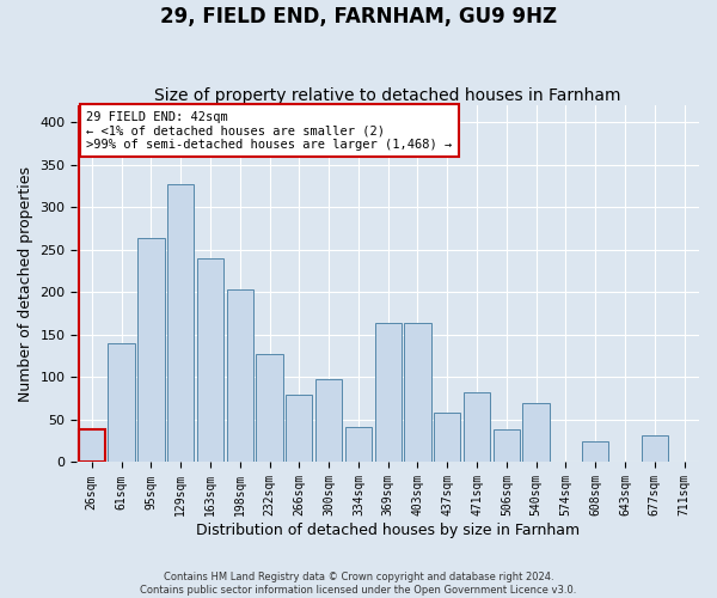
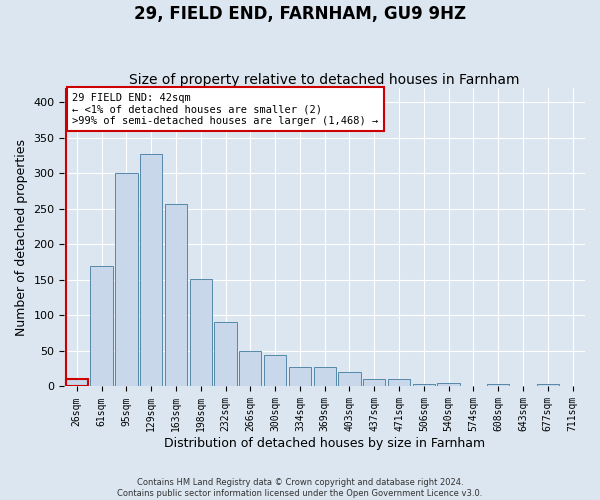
26sqm: 38 -> 11
61sqm: 140 -> 170
95sqm: 264 -> 300
163sqm: 240 -> 257
198sqm: 204 -> 152
232sqm: 128 -> 91
266sqm: 80 -> 50
300sqm: 98 -> 44
334sqm: 42 -> 27
369sqm: 164 -> 27
403sqm: 164 -> 20
437sqm: 58 -> 10
471sqm: 82 -> 10
506sqm: 38 -> 4
540sqm: 70 -> 5
608sqm: 24 -> 3
677sqm: 32 -> 3
